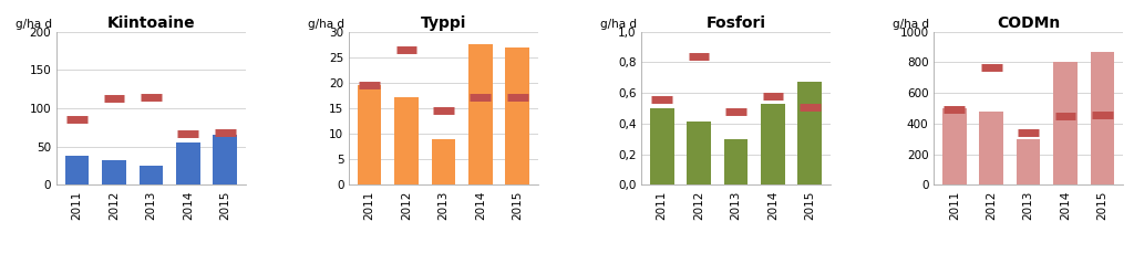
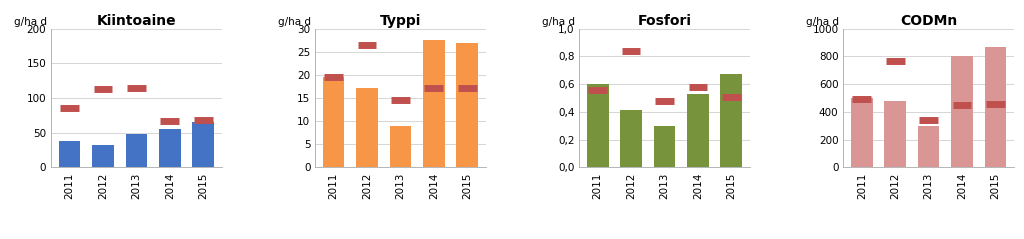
Kiintoaine/2013: 25 -> 48
Fosfori/2011: 0,50 -> 0,60
